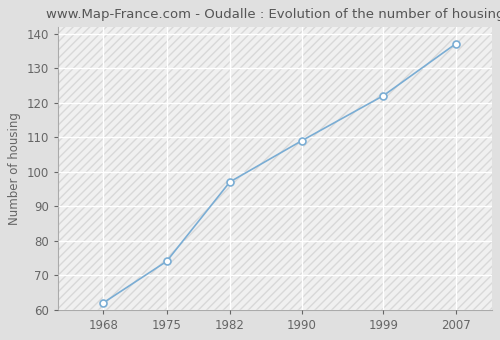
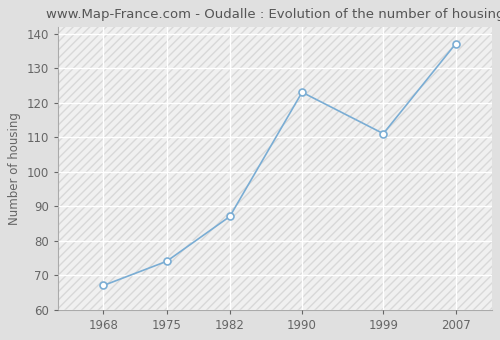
1968: 62 -> 67
1982: 97 -> 87
1990: 109 -> 123
1999: 122 -> 111
